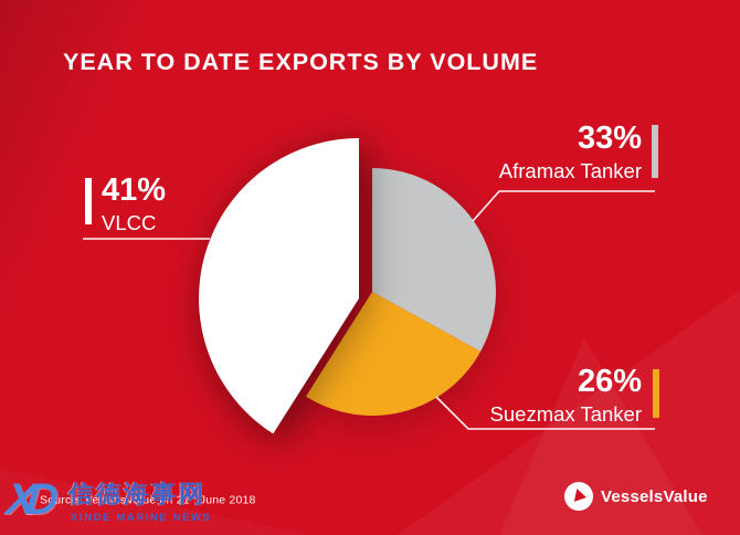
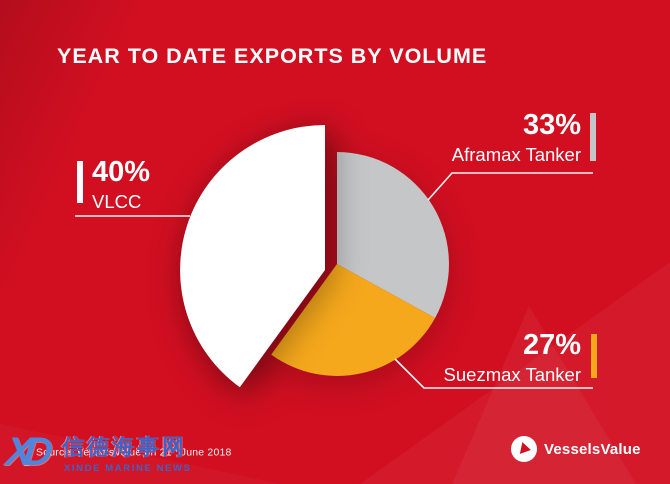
Suezmax Tanker: 26% -> 27%
VLCC: 41% -> 40%
